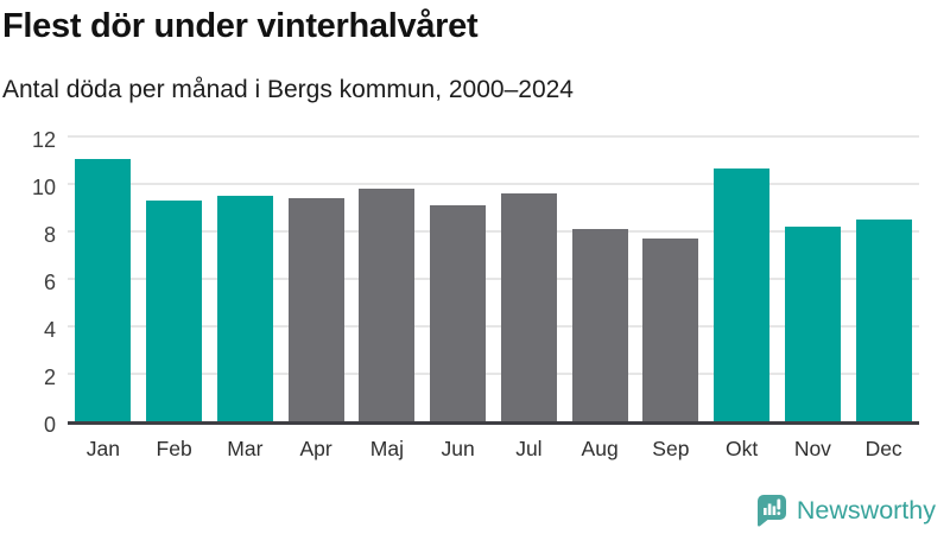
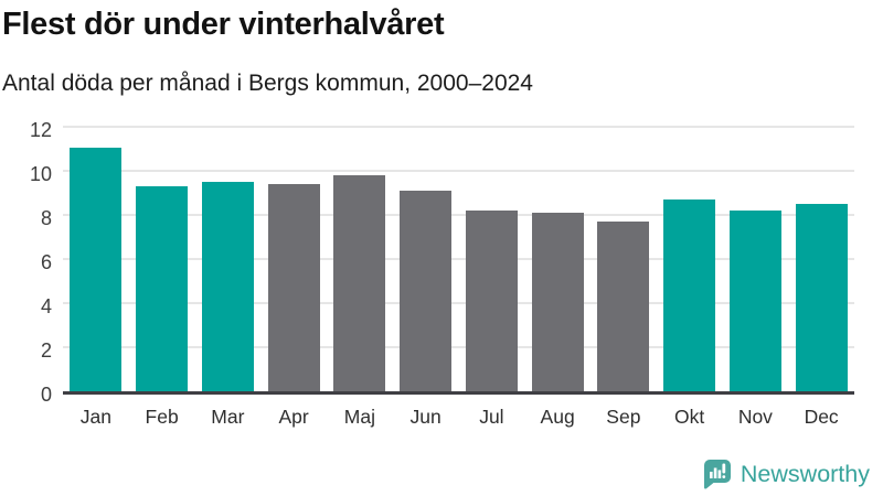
Jul: 9.7 -> 8.3
Okt: 10.8 -> 8.8
